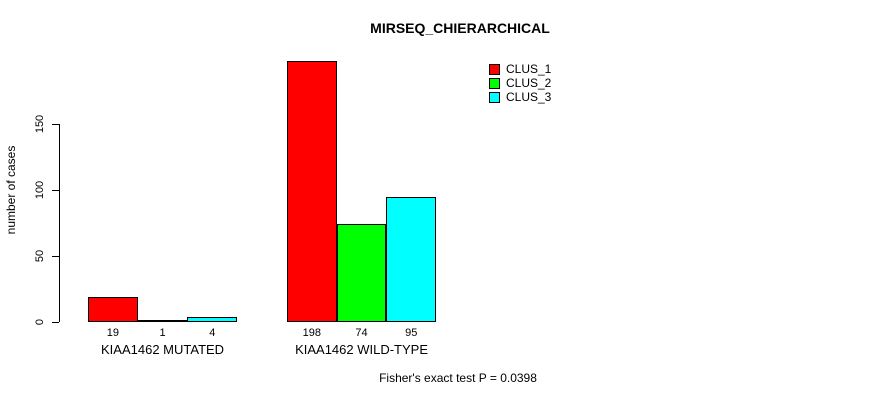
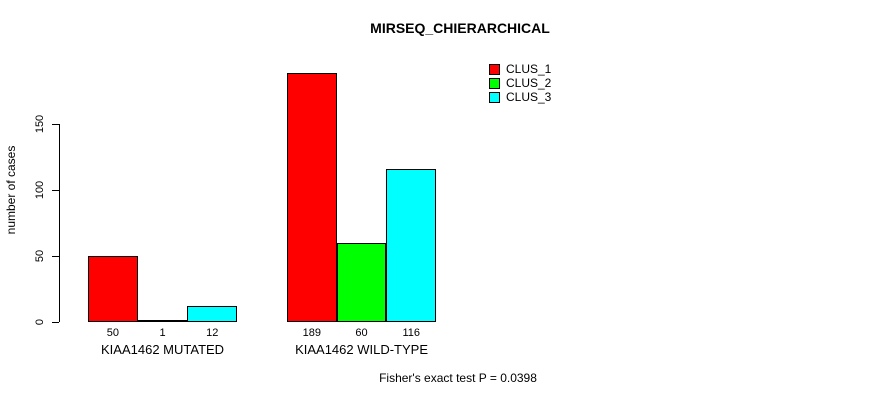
CLUS_1/KIAA1462 MUTATED: 19 -> 50
CLUS_3/KIAA1462 MUTATED: 4 -> 12
CLUS_1/KIAA1462 WILD-TYPE: 198 -> 189
CLUS_2/KIAA1462 WILD-TYPE: 74 -> 60
CLUS_3/KIAA1462 WILD-TYPE: 95 -> 116
